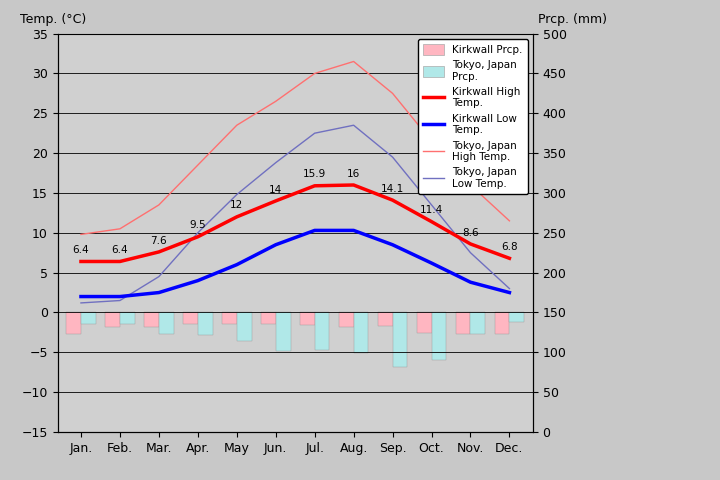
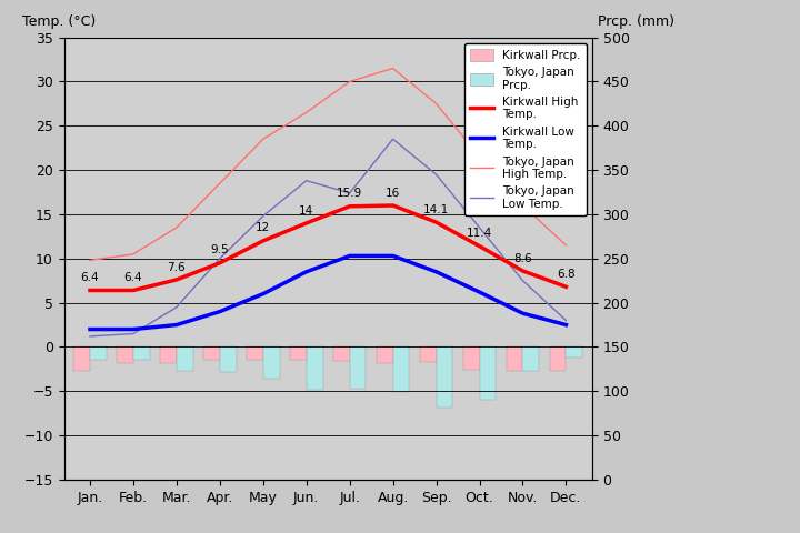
Tokyo, Japan Low Temp./Jul.: 22.5 -> 17.4
